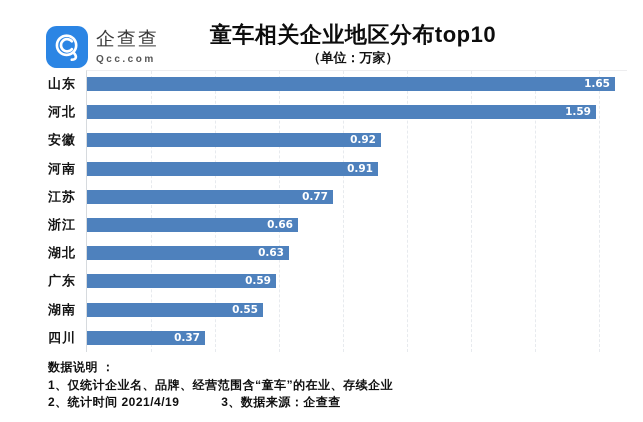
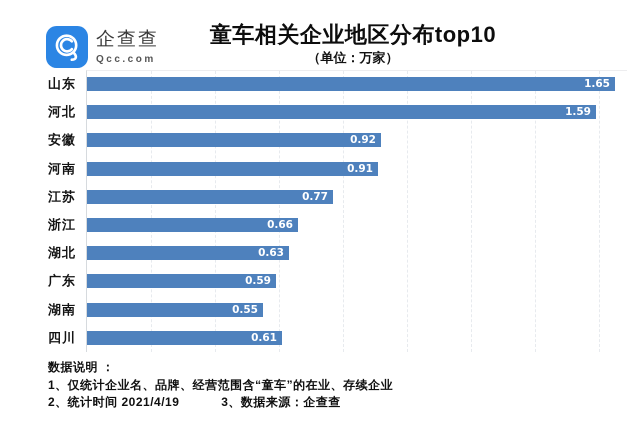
四川: 0.37 -> 0.61
